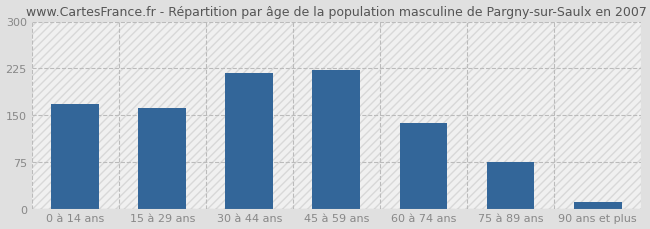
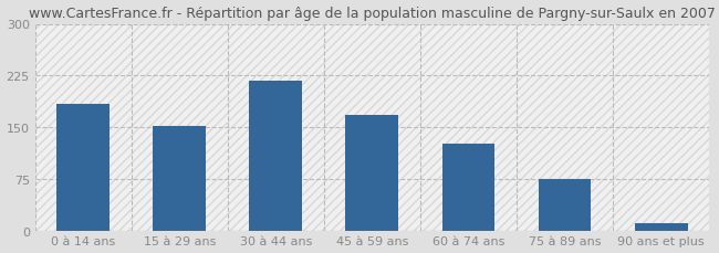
0 à 14 ans: 168 -> 184
15 à 29 ans: 162 -> 152
45 à 59 ans: 222 -> 168
60 à 74 ans: 137 -> 126
